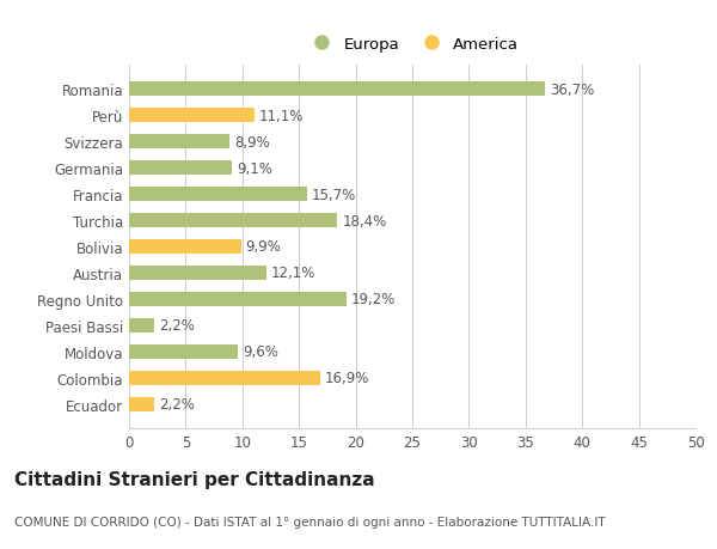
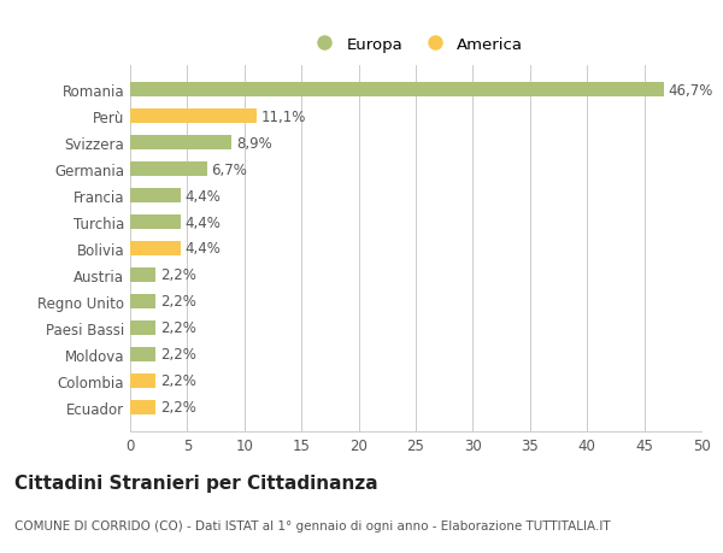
Romania: 36,7% -> 46,7%
Germania: 9,1% -> 6,7%
Francia: 15,7% -> 4,4%
Turchia: 18,4% -> 4,4%
Bolivia: 9,9% -> 4,4%
Austria: 12,1% -> 2,2%
Regno Unito: 19,2% -> 2,2%
Moldova: 9,6% -> 2,2%
Colombia: 16,9% -> 2,2%
